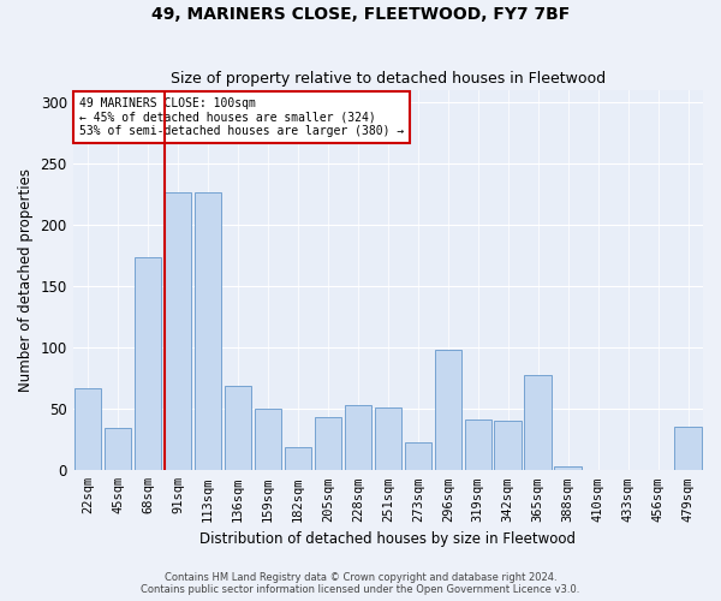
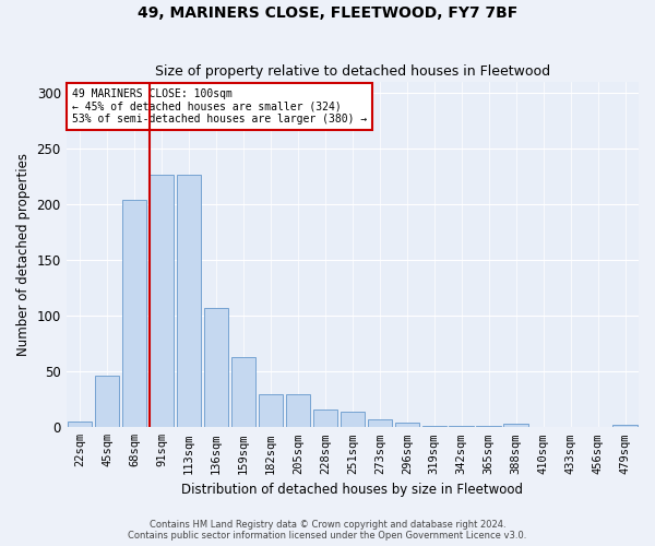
22sqm: 67 -> 5
45sqm: 35 -> 46
68sqm: 174 -> 204
136sqm: 69 -> 107
159sqm: 50 -> 63
182sqm: 19 -> 30
205sqm: 43 -> 30
228sqm: 53 -> 16
251sqm: 51 -> 14
273sqm: 23 -> 7
296sqm: 98 -> 4
319sqm: 41 -> 1
342sqm: 40 -> 1
365sqm: 78 -> 1
479sqm: 36 -> 2
